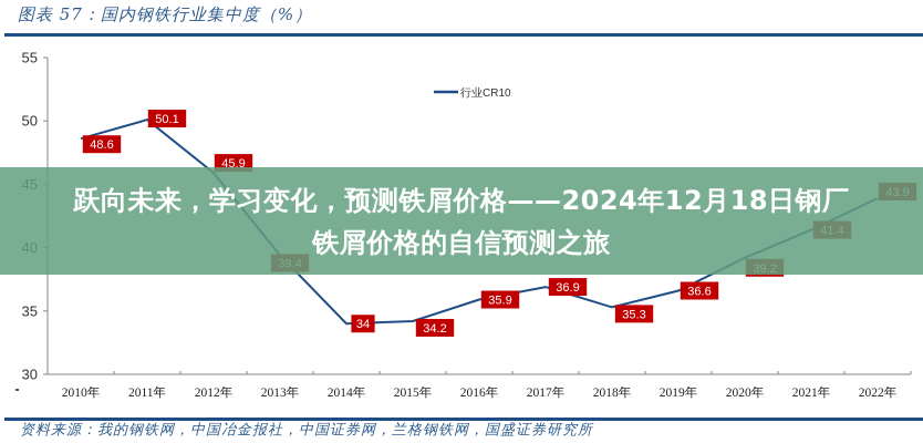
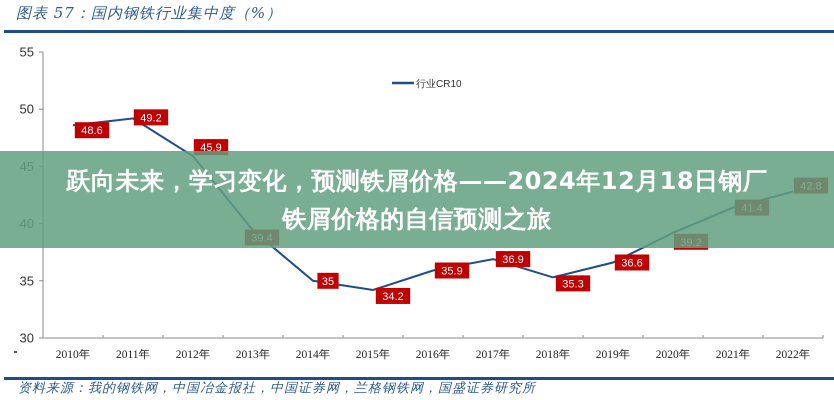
2011年: 50.1 -> 49.2
2014年: 34 -> 35
2022年: 43.9 -> 42.8
